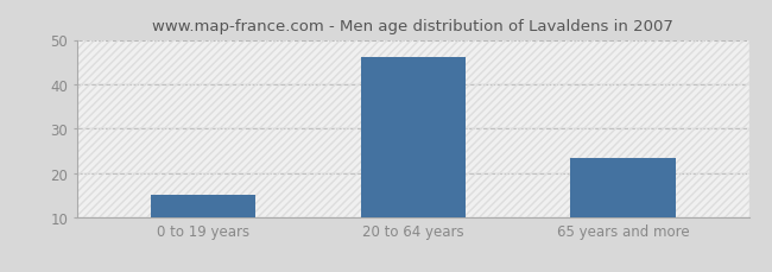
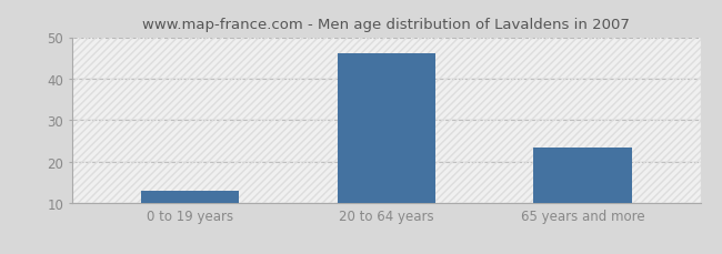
0 to 19 years: 15.0 -> 13.0
